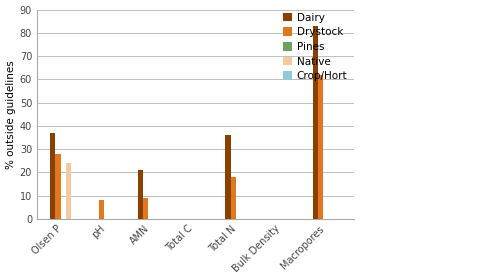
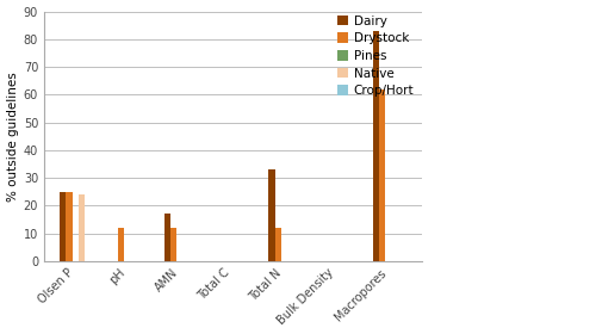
Dairy/Olsen P: 37 -> 25
Drystock/Olsen P: 28 -> 25
Drystock/pH: 8 -> 12
Dairy/AMN: 21 -> 17
Drystock/AMN: 9 -> 12
Dairy/Total N: 36 -> 33
Drystock/Total N: 18 -> 12
